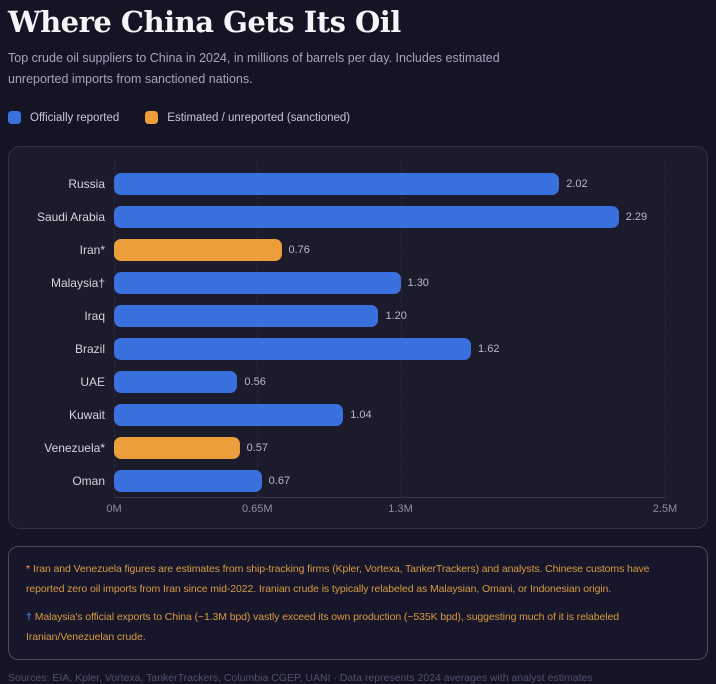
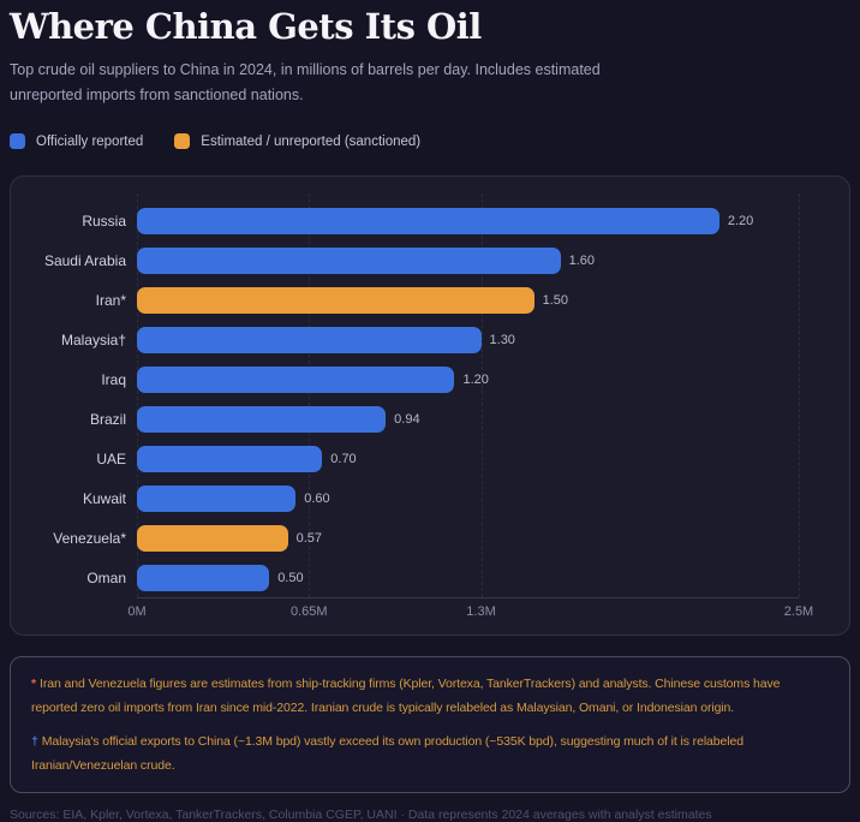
Russia: 2.02 -> 2.20
Saudi Arabia: 2.29 -> 1.60
Iran*: 0.76 -> 1.50
Brazil: 1.62 -> 0.94
UAE: 0.56 -> 0.70
Kuwait: 1.04 -> 0.60
Oman: 0.67 -> 0.50
